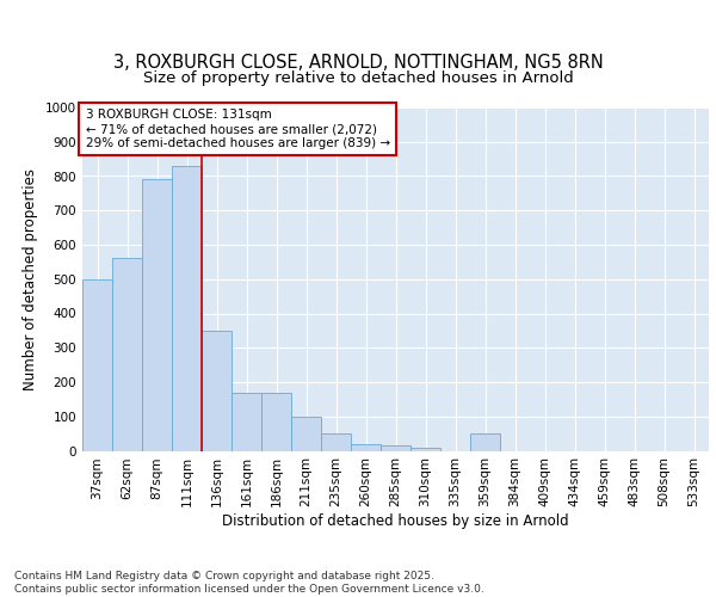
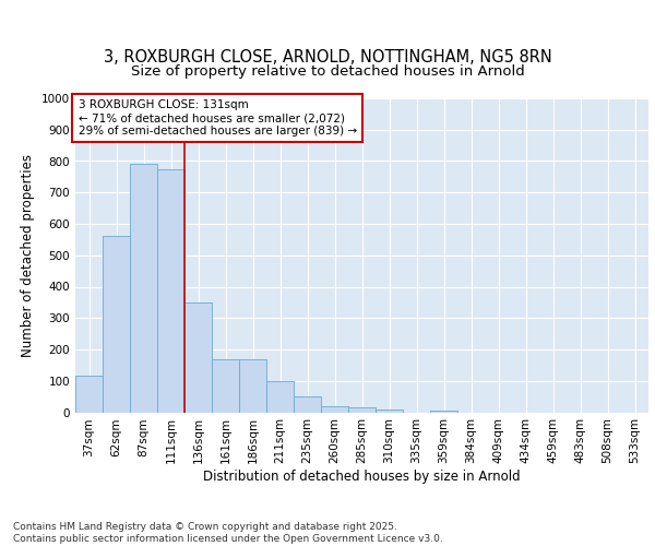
37sqm: 500 -> 115
111sqm: 830 -> 775
359sqm: 50 -> 5
